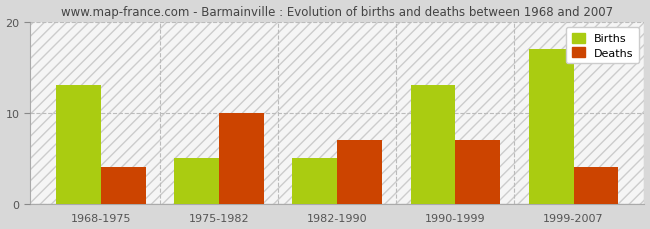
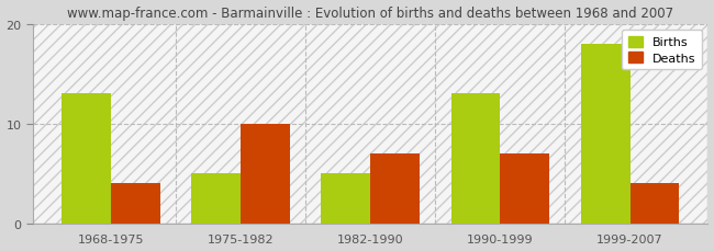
Births/1999-2007: 17 -> 18
